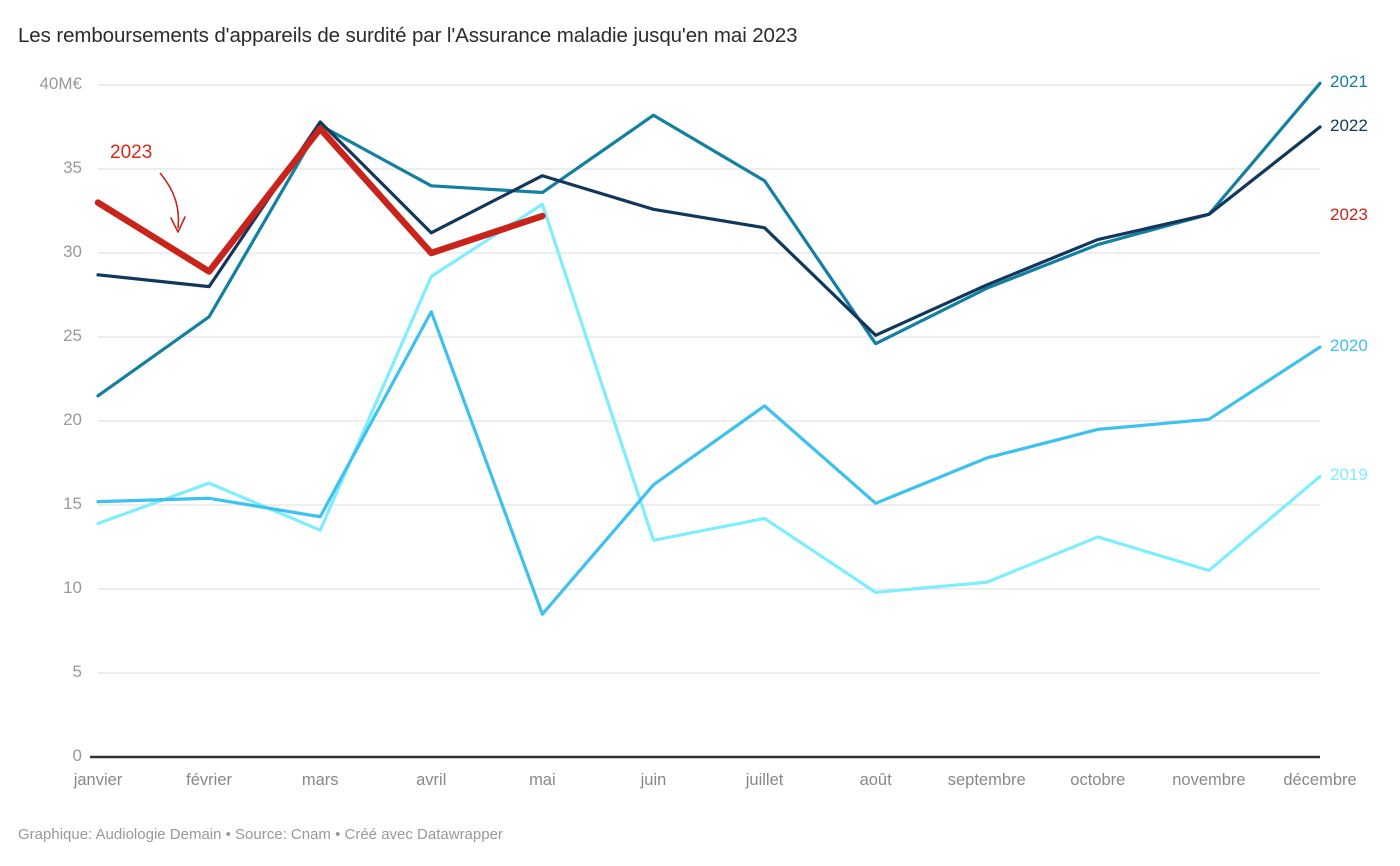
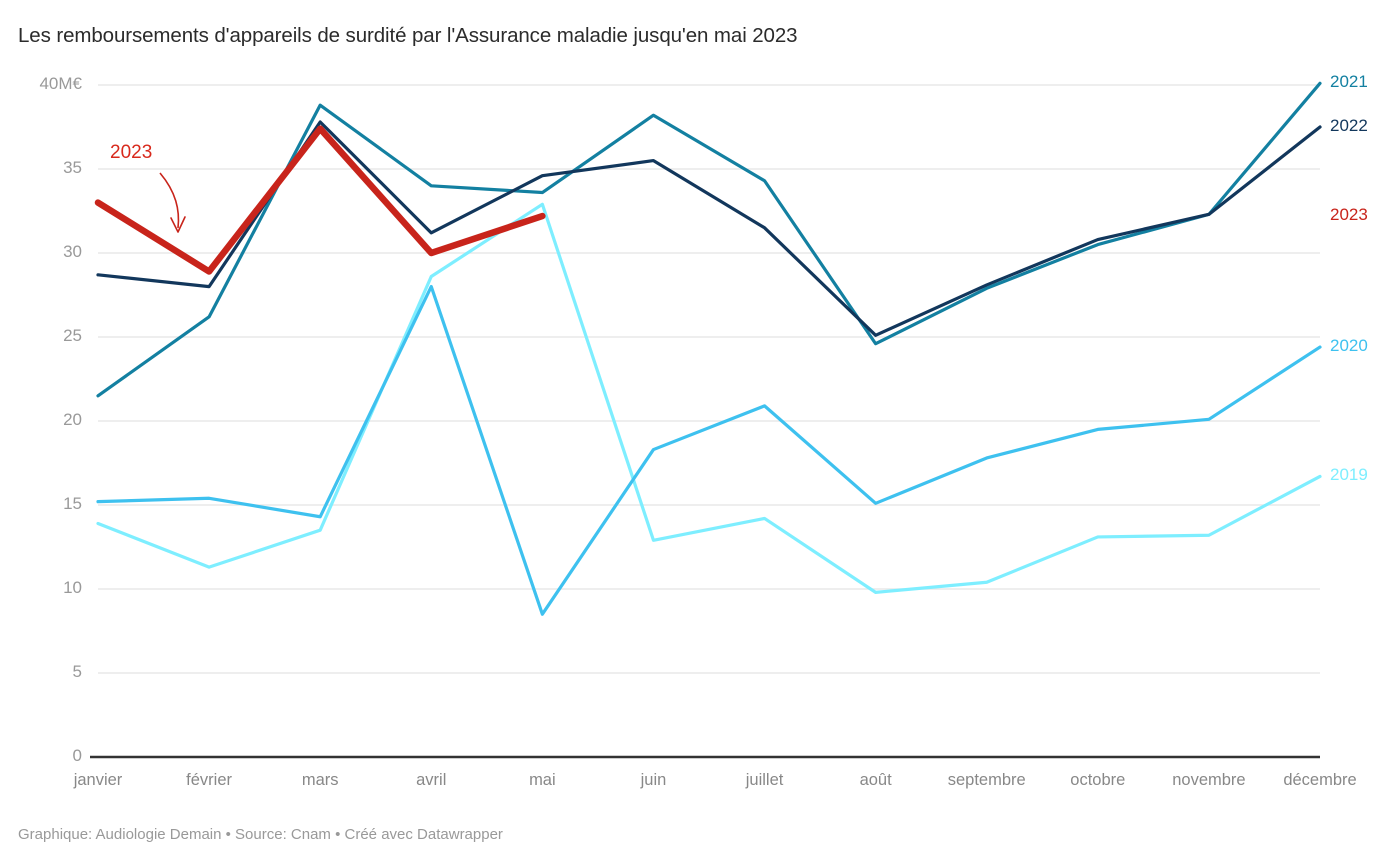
2019/février: 16.3 -> 11.3
2021/mars: 37.6 -> 38.8
2020/avril: 26.5 -> 28.0
2020/juin: 16.2 -> 18.3
2022/juin: 32.6 -> 35.5
2019/novembre: 11.1 -> 13.2
